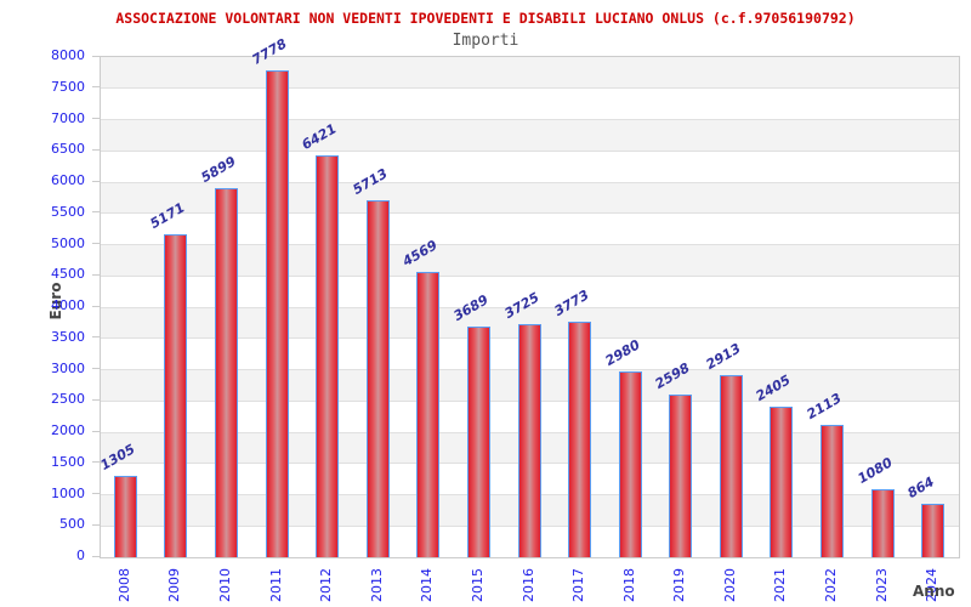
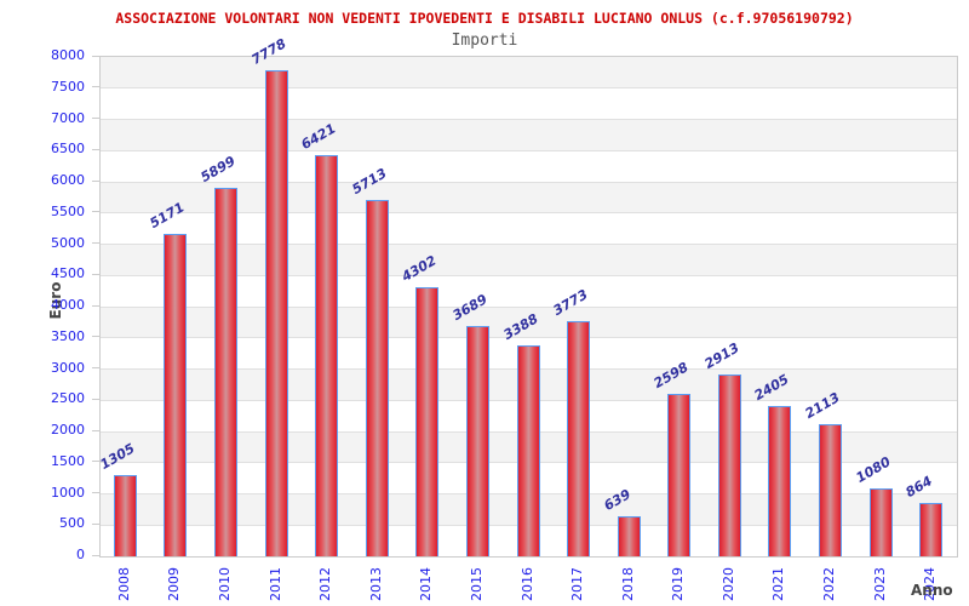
2014: 4569 -> 4302
2016: 3725 -> 3388
2018: 2980 -> 639
